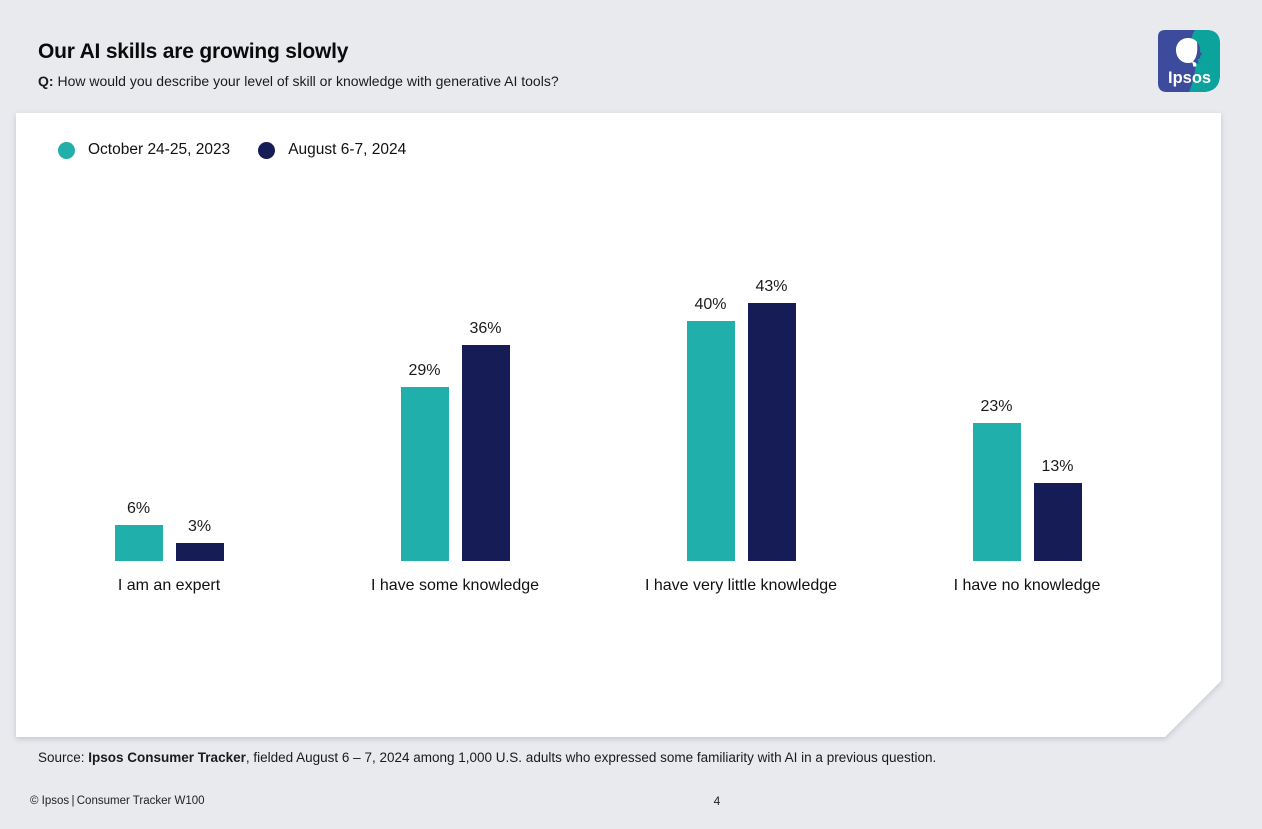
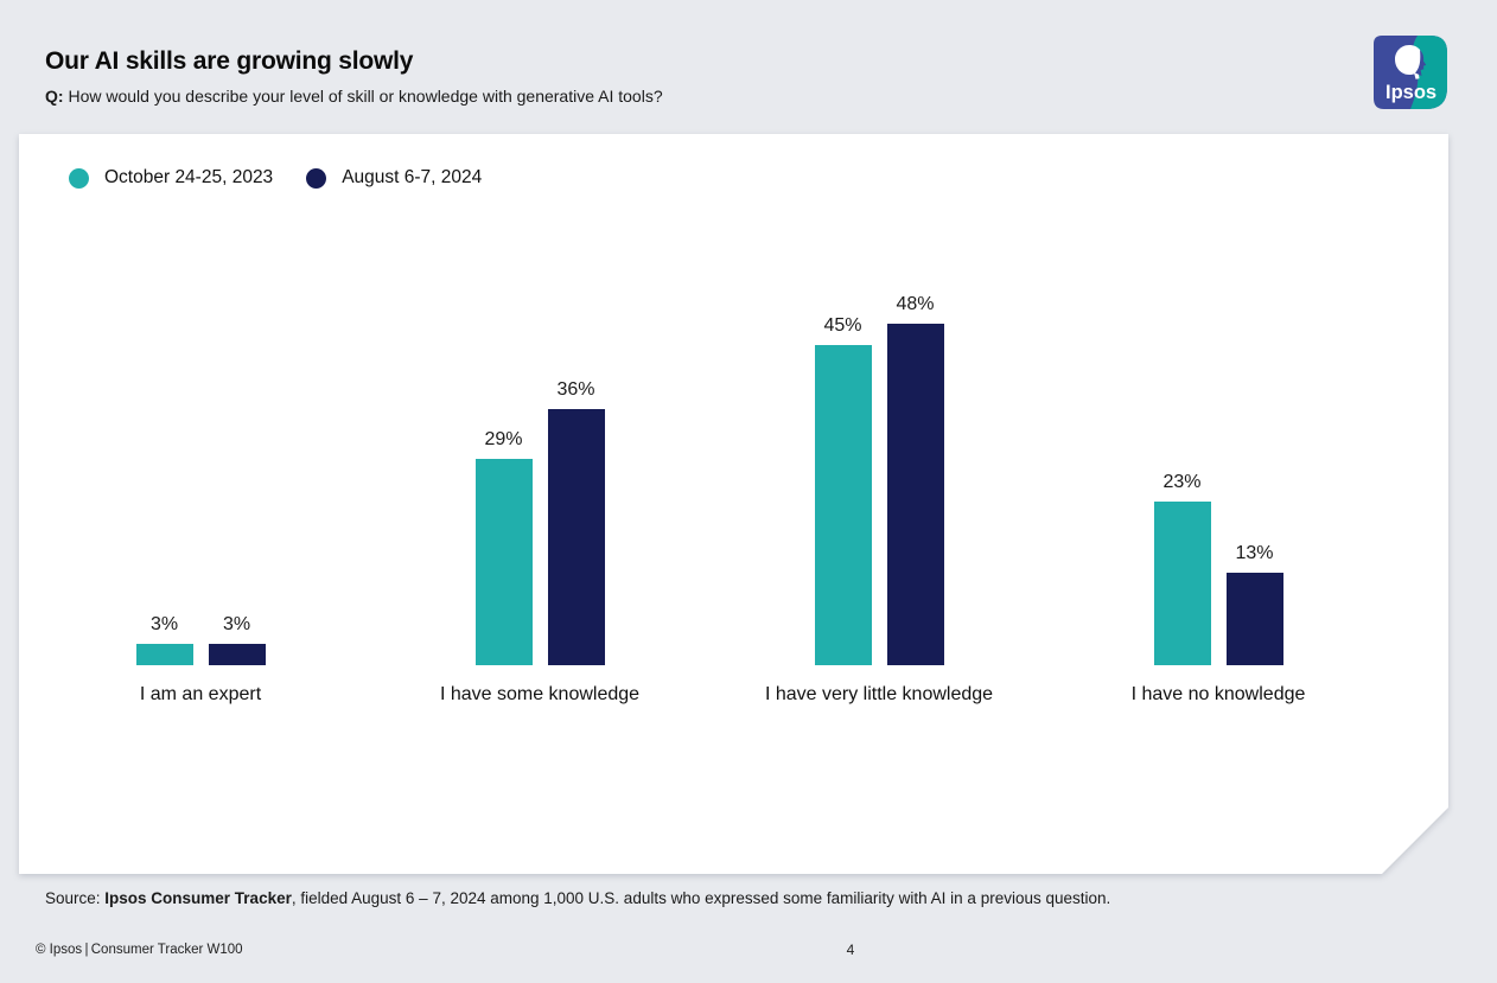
October 24-25, 2023/I am an expert: 6% -> 3%
October 24-25, 2023/I have very little knowledge: 40% -> 45%
August 6-7, 2024/I have very little knowledge: 43% -> 48%
